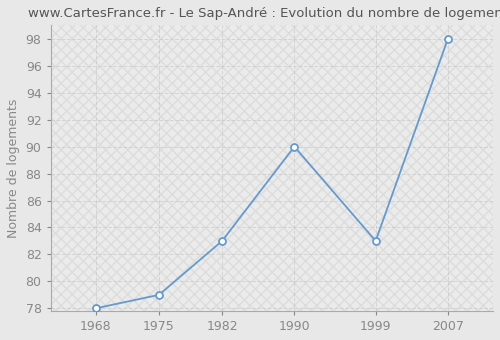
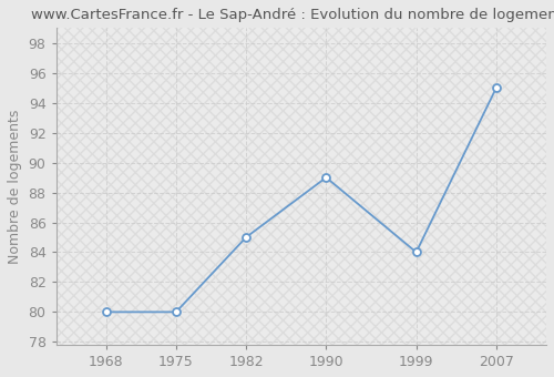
1968: 78 -> 80
1975: 79 -> 80
1982: 83 -> 85
1990: 90 -> 89
1999: 83 -> 84
2007: 98 -> 95
